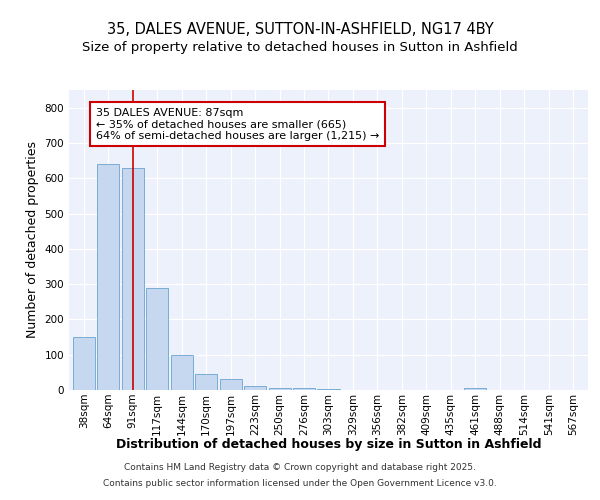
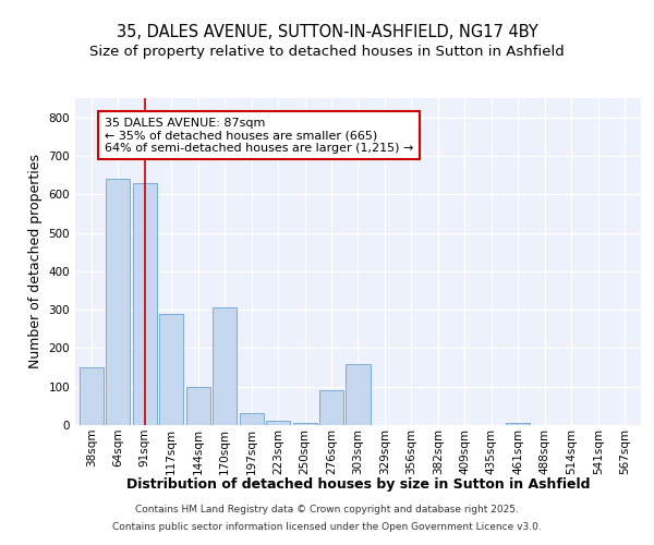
170sqm: 45 -> 305
276sqm: 5 -> 90
303sqm: 2 -> 160
